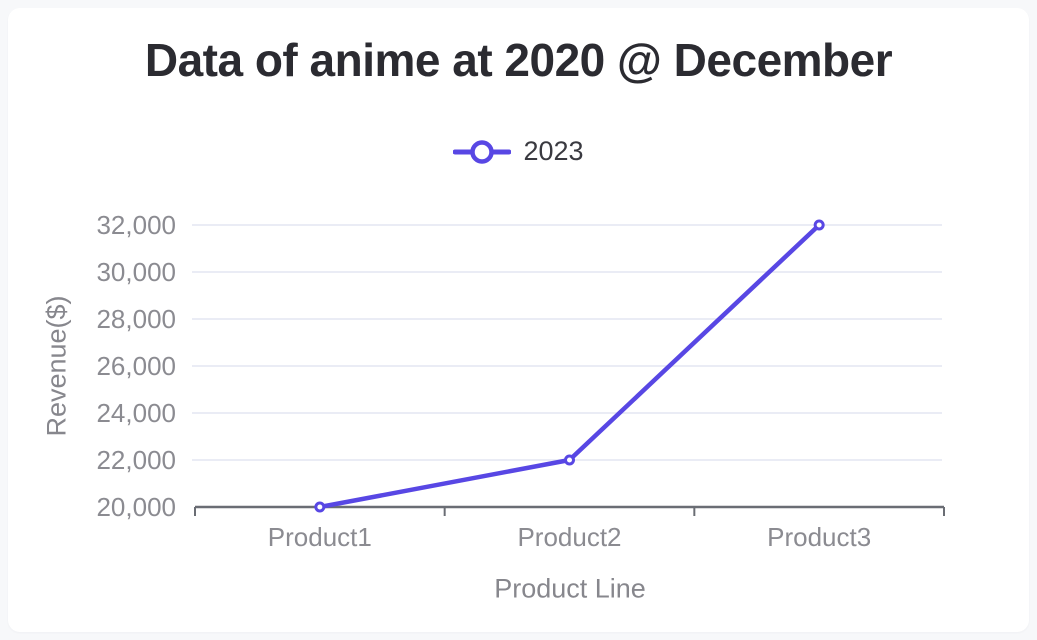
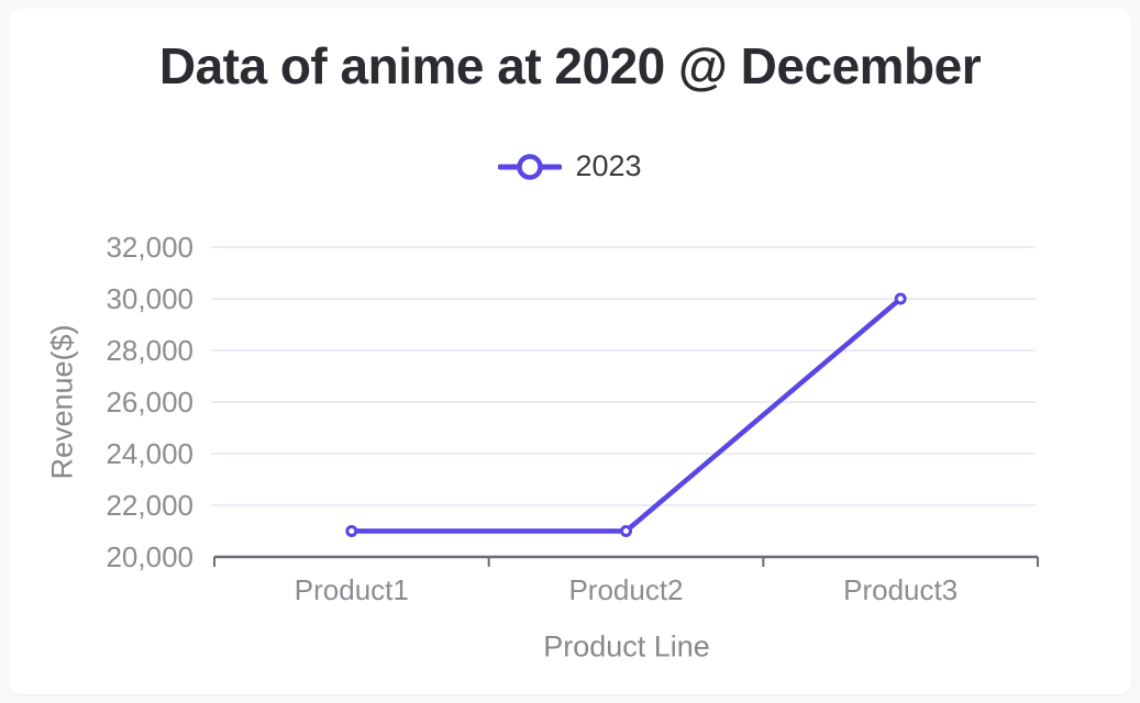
Product1: 20000 -> 21000
Product2: 22000 -> 21000
Product3: 32000 -> 30000
